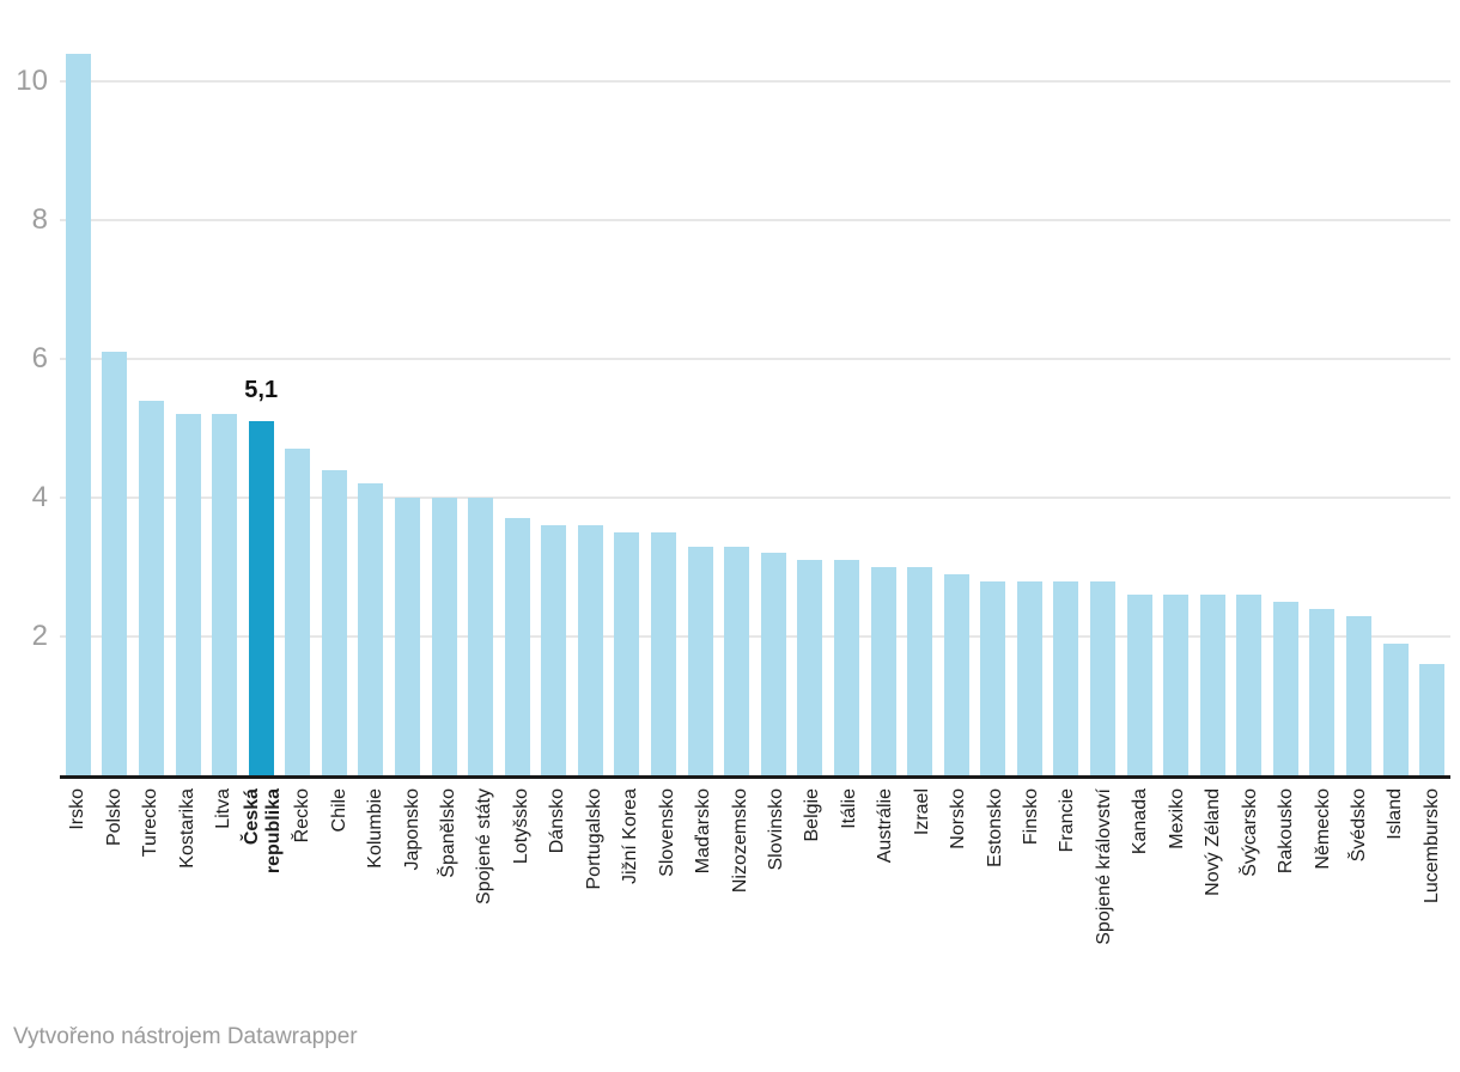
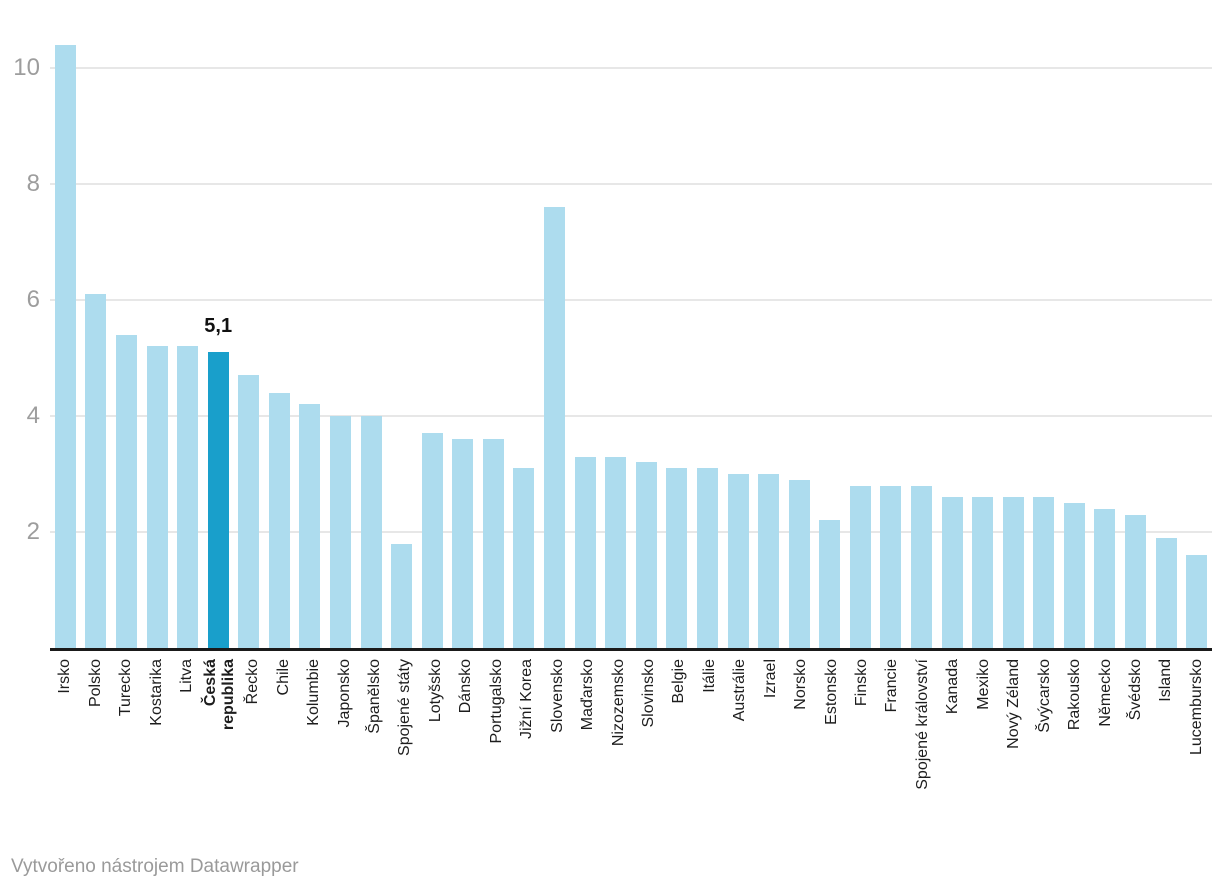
Spojené státy: 4.0 -> 1.8
Jižní Korea: 3.5 -> 3.1
Slovensko: 3.5 -> 7.6
Estonsko: 2.8 -> 2.2
